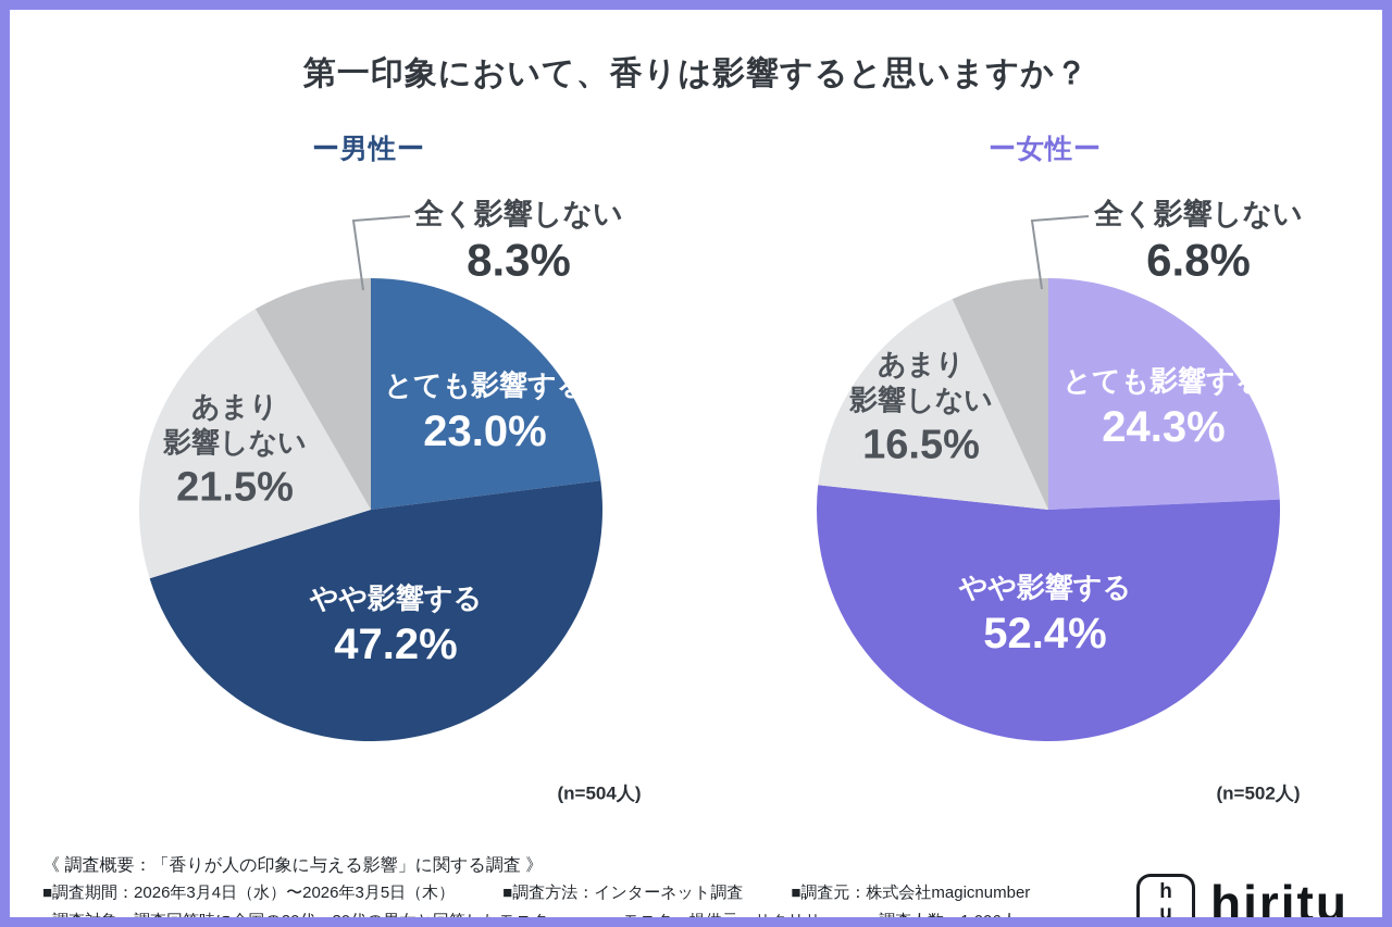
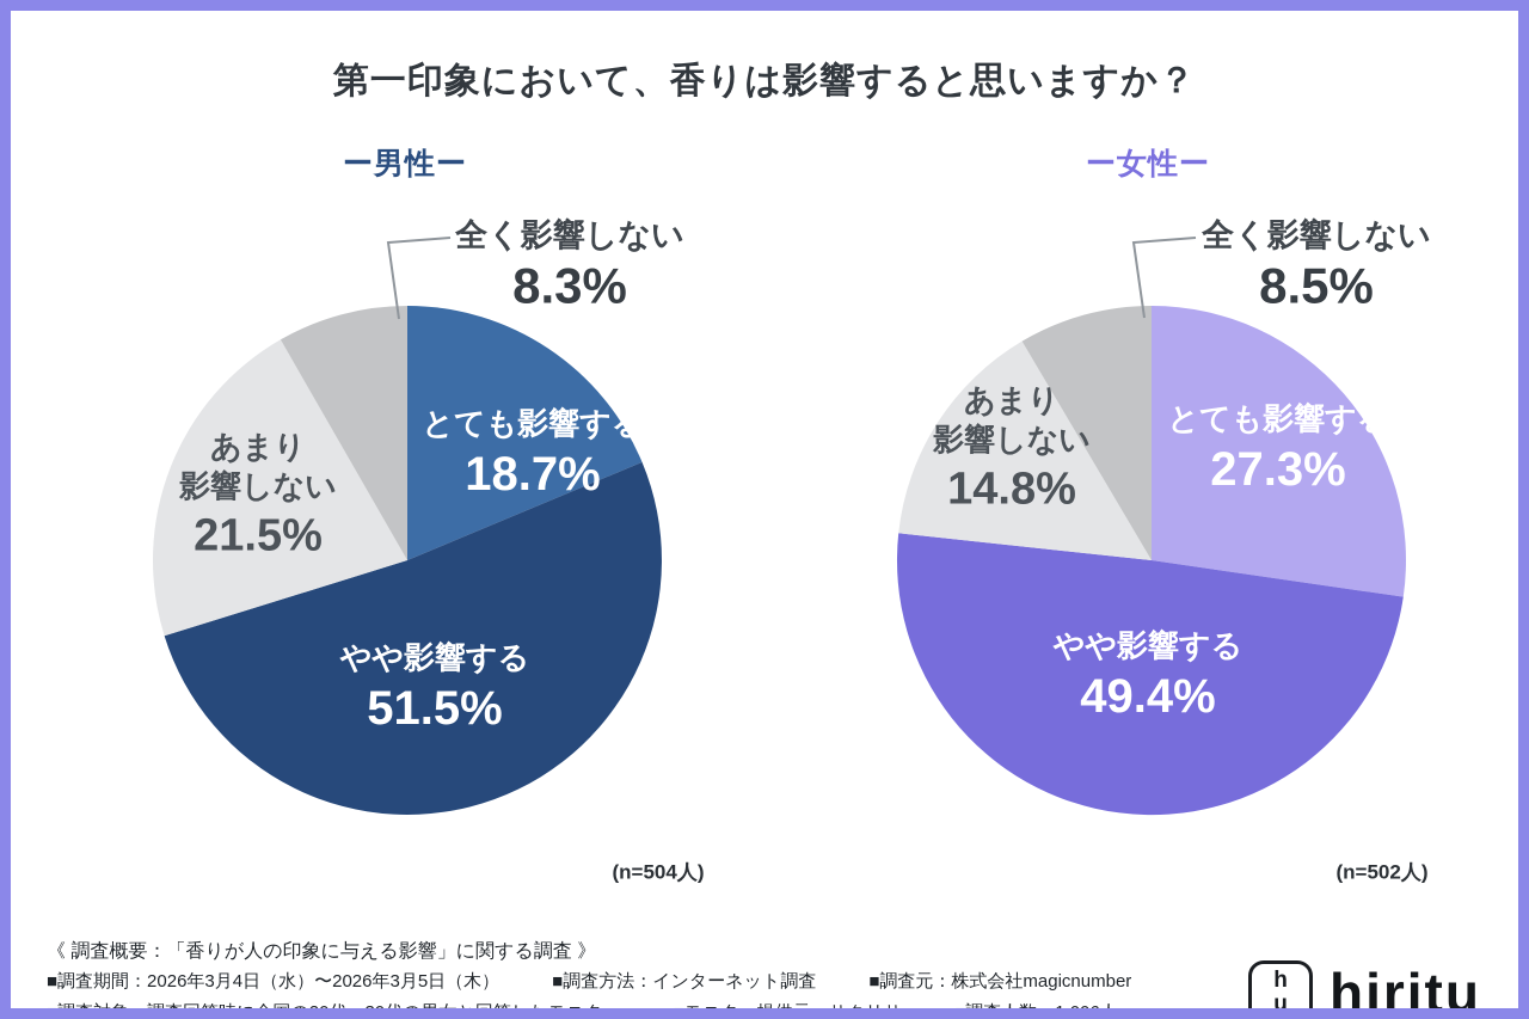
ー男性ー/とても影響する: 23.0% -> 18.7%
ー男性ー/やや影響する: 47.2% -> 51.5%
ー女性ー/とても影響する: 24.3% -> 27.3%
ー女性ー/やや影響する: 52.4% -> 49.4%
ー女性ー/あまり影響しない: 16.5% -> 14.8%
ー女性ー/全く影響しない: 6.8% -> 8.5%
